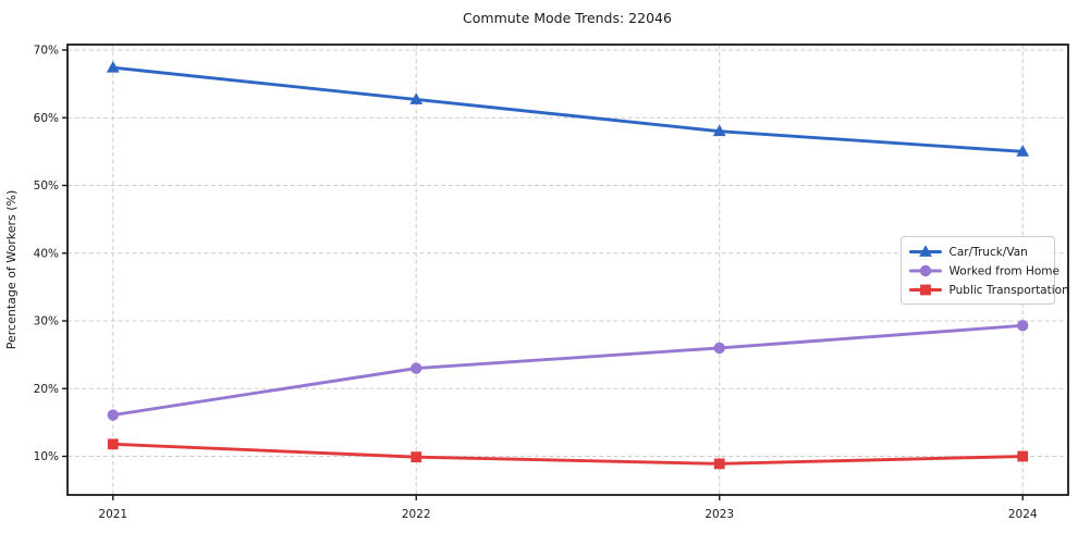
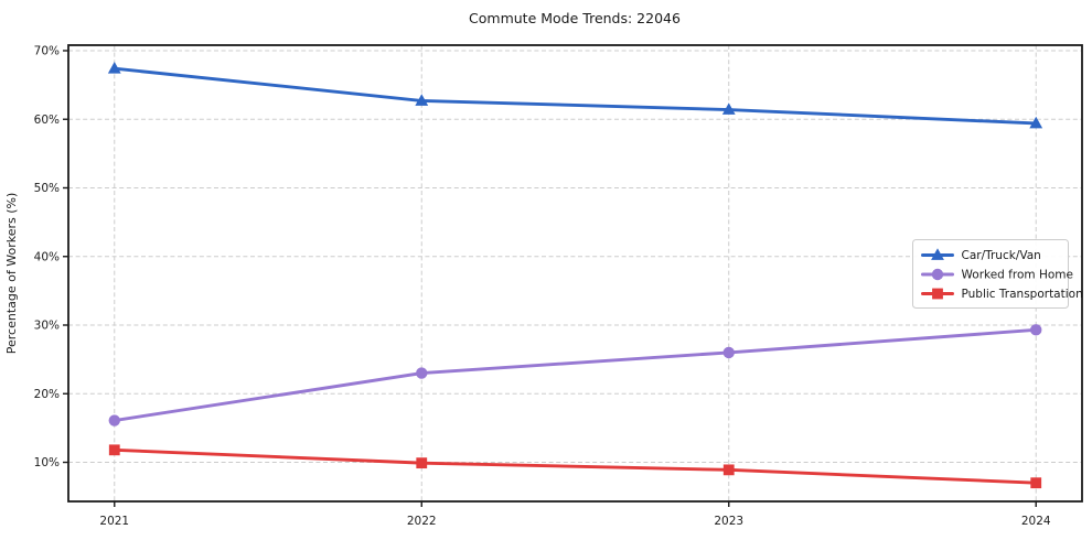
Car/Truck/Van/2023: 58% -> 61%
Car/Truck/Van/2024: 55% -> 59%
Public Transportation/2024: 10% -> 7%
